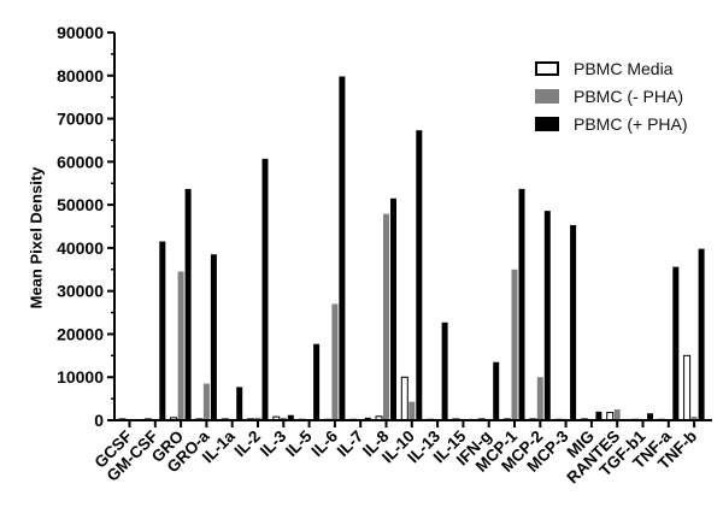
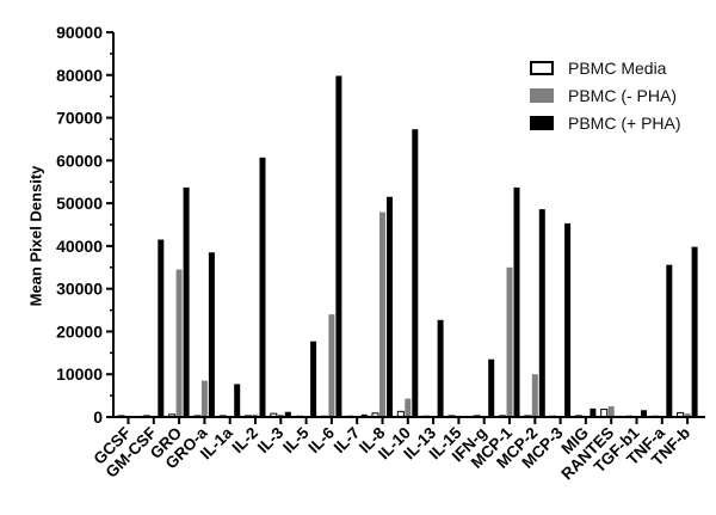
PBMC (- PHA)/IL-6: 27000 -> 24000
PBMC Media/IL-10: 10000 -> 1000
PBMC Media/TNF-b: 15000 -> 1000
